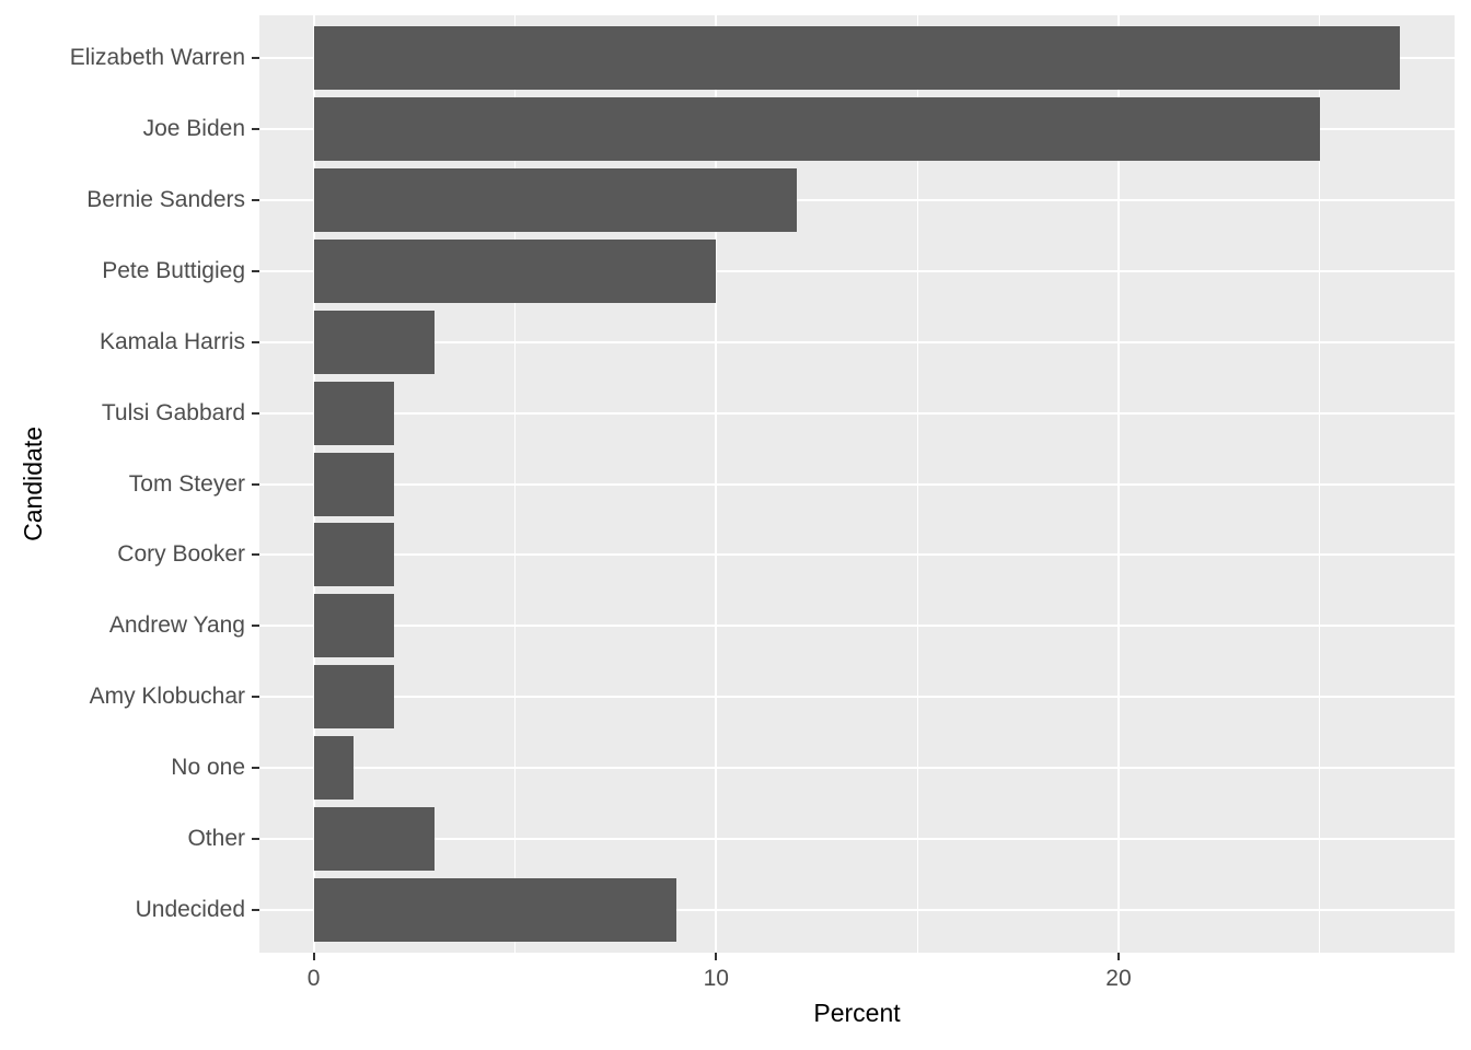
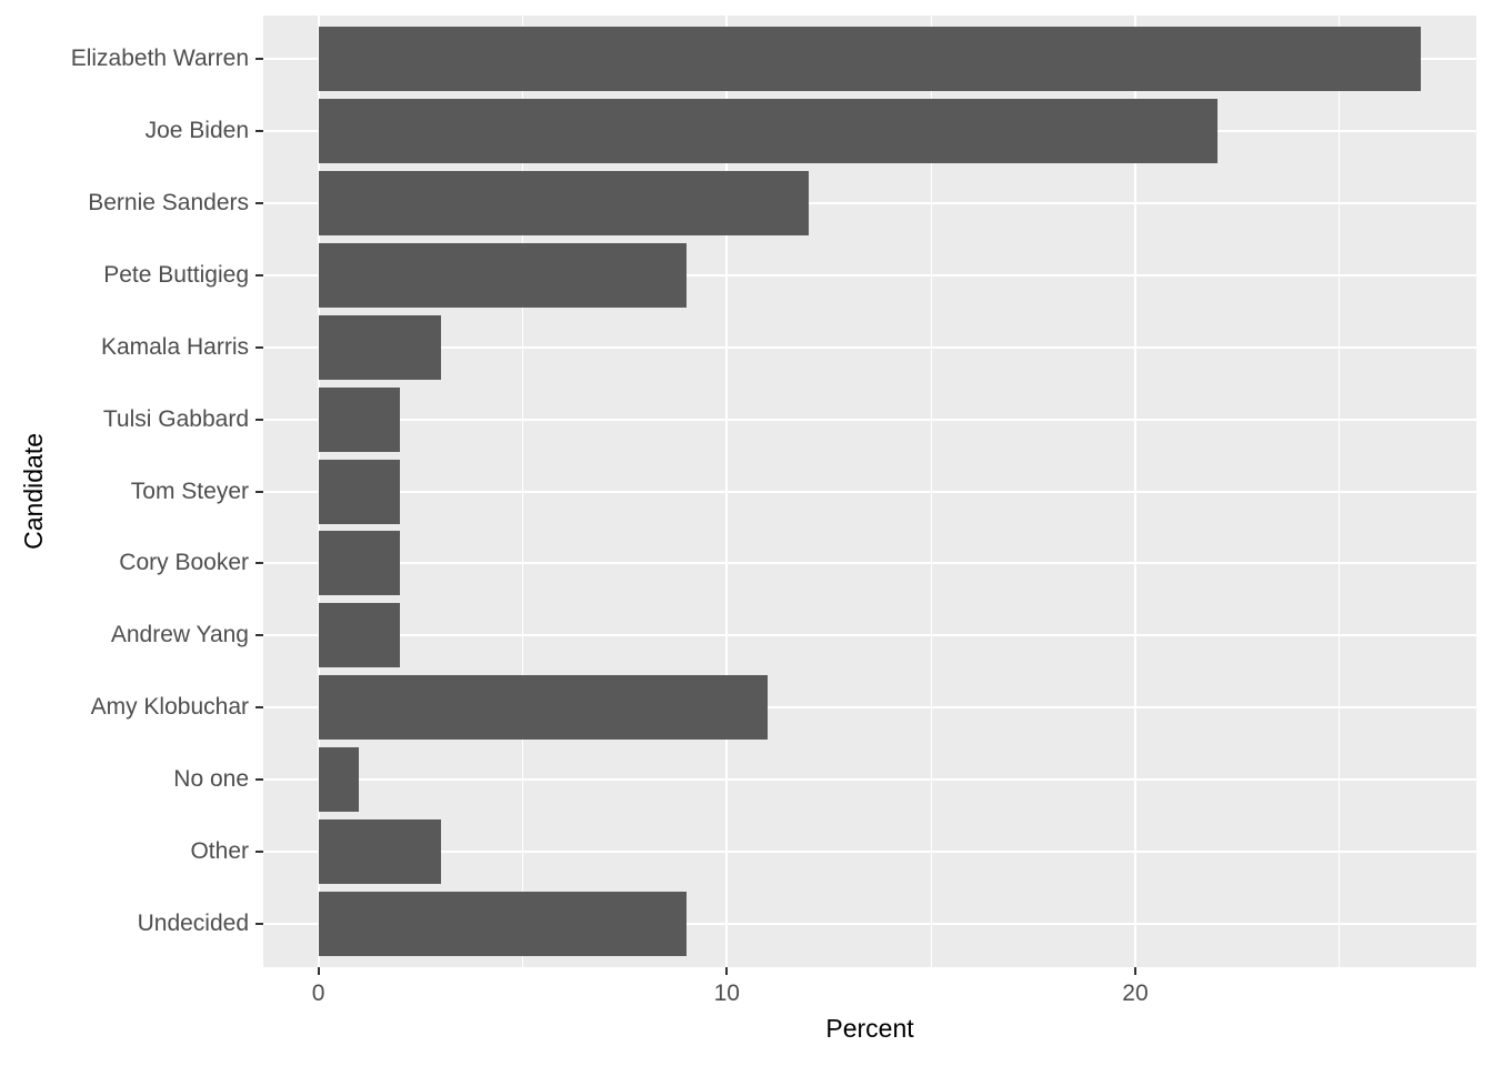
Joe Biden: 25 -> 22
Pete Buttigieg: 10 -> 9
Amy Klobuchar: 2 -> 11
